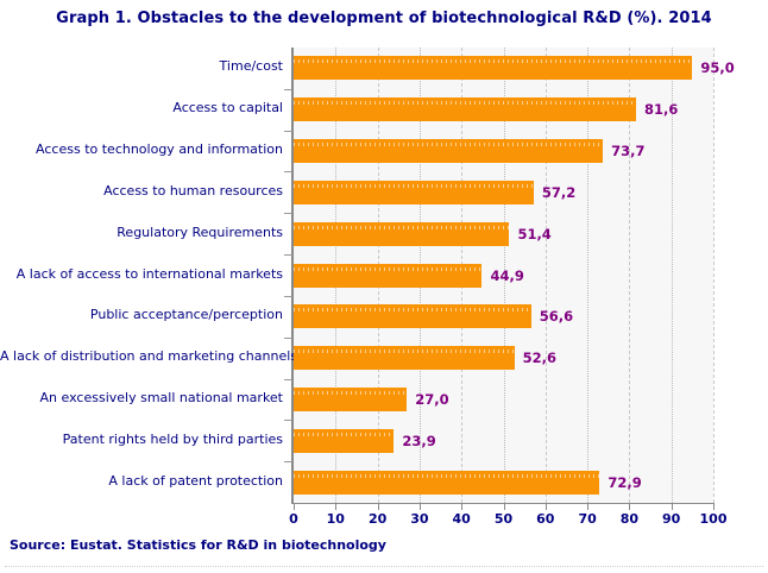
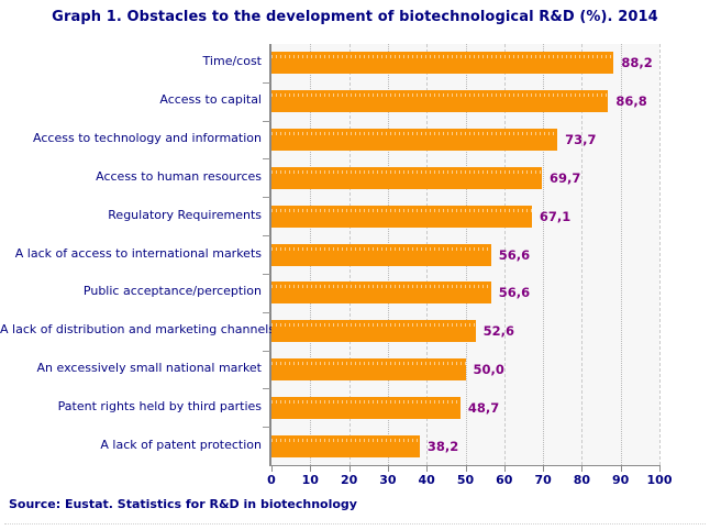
Time/cost: 95,0 -> 88,2
Access to capital: 81,6 -> 86,8
Access to human resources: 57,2 -> 69,7
Regulatory Requirements: 51,4 -> 67,1
A lack of access to international markets: 44,9 -> 56,6
An excessively small national market: 27,0 -> 50,0
Patent rights held by third parties: 23,9 -> 48,7
A lack of patent protection: 72,9 -> 38,2
